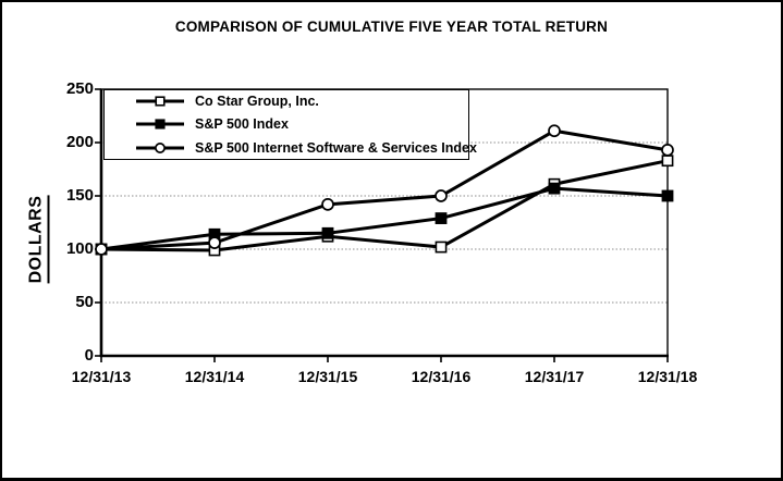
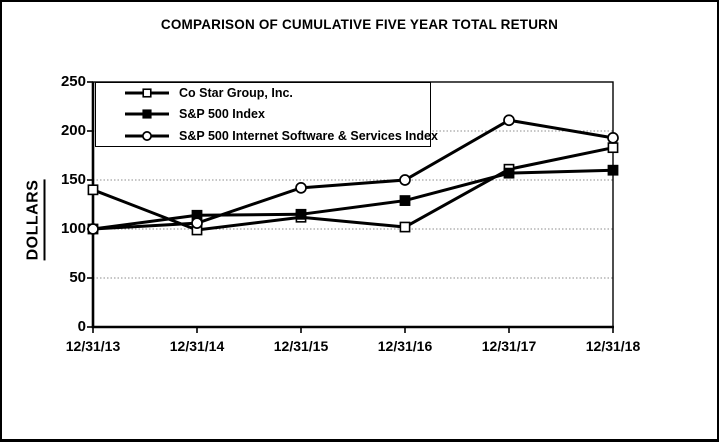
Co Star Group, Inc./12/31/13: 100 -> 140
S&P 500 Index/12/31/18: 150 -> 160
